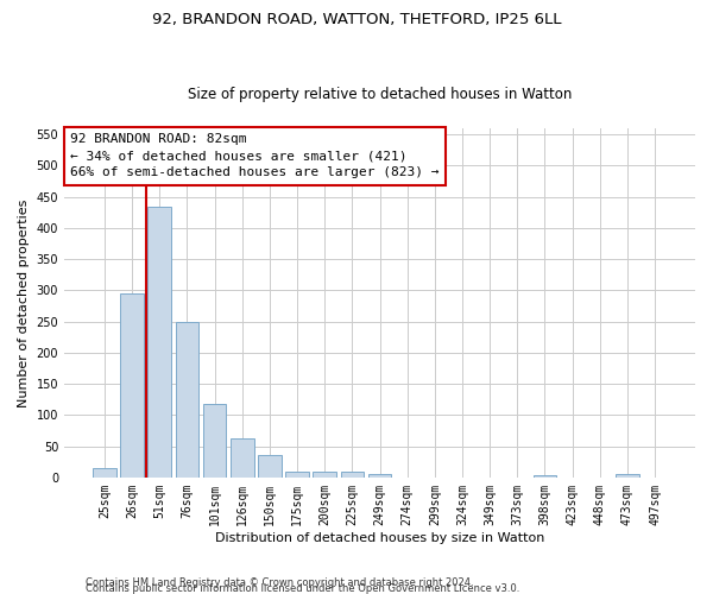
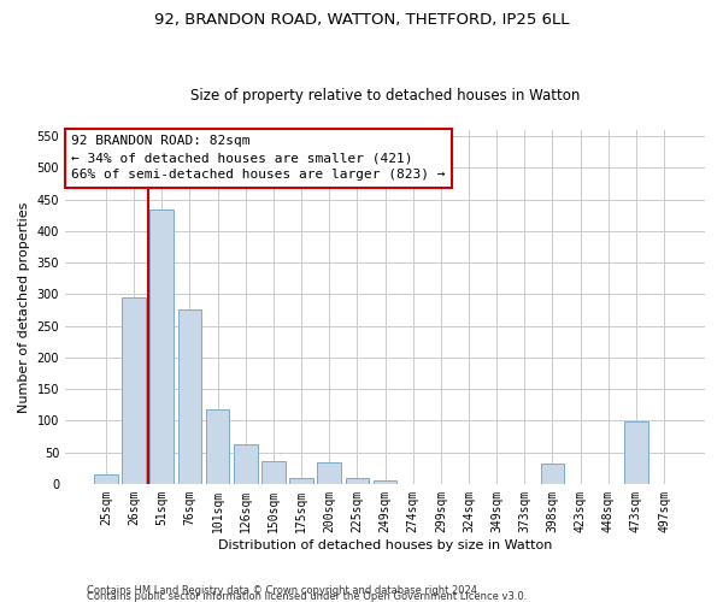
76sqm: 250 -> 276
200sqm: 10 -> 34
398sqm: 4 -> 32
473sqm: 5 -> 98
